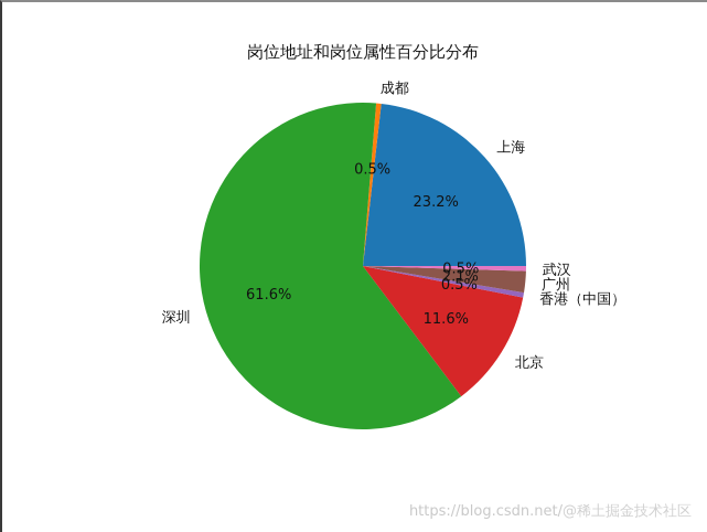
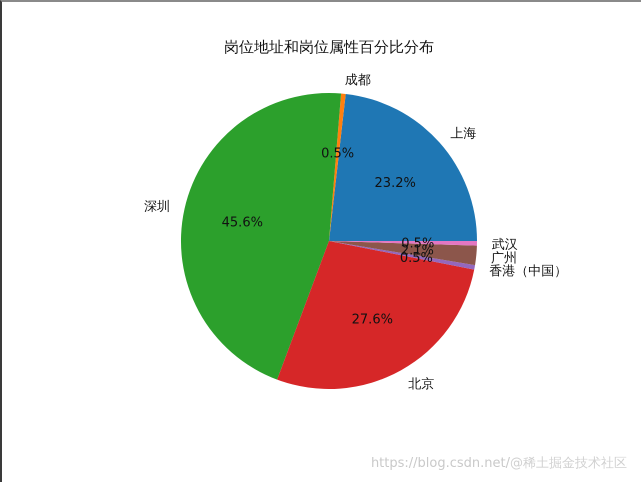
深圳: 61.6% -> 45.6%
北京: 11.6% -> 27.6%
